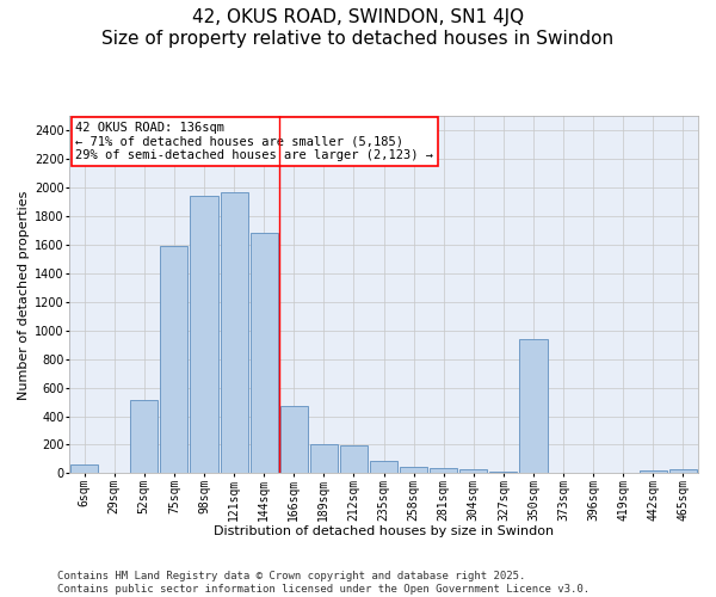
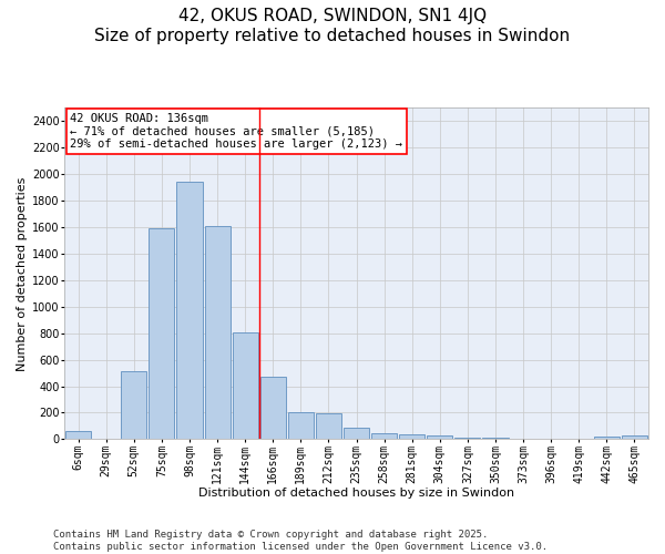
121sqm: 1970 -> 1610
144sqm: 1680 -> 800
350sqm: 940 -> 10
